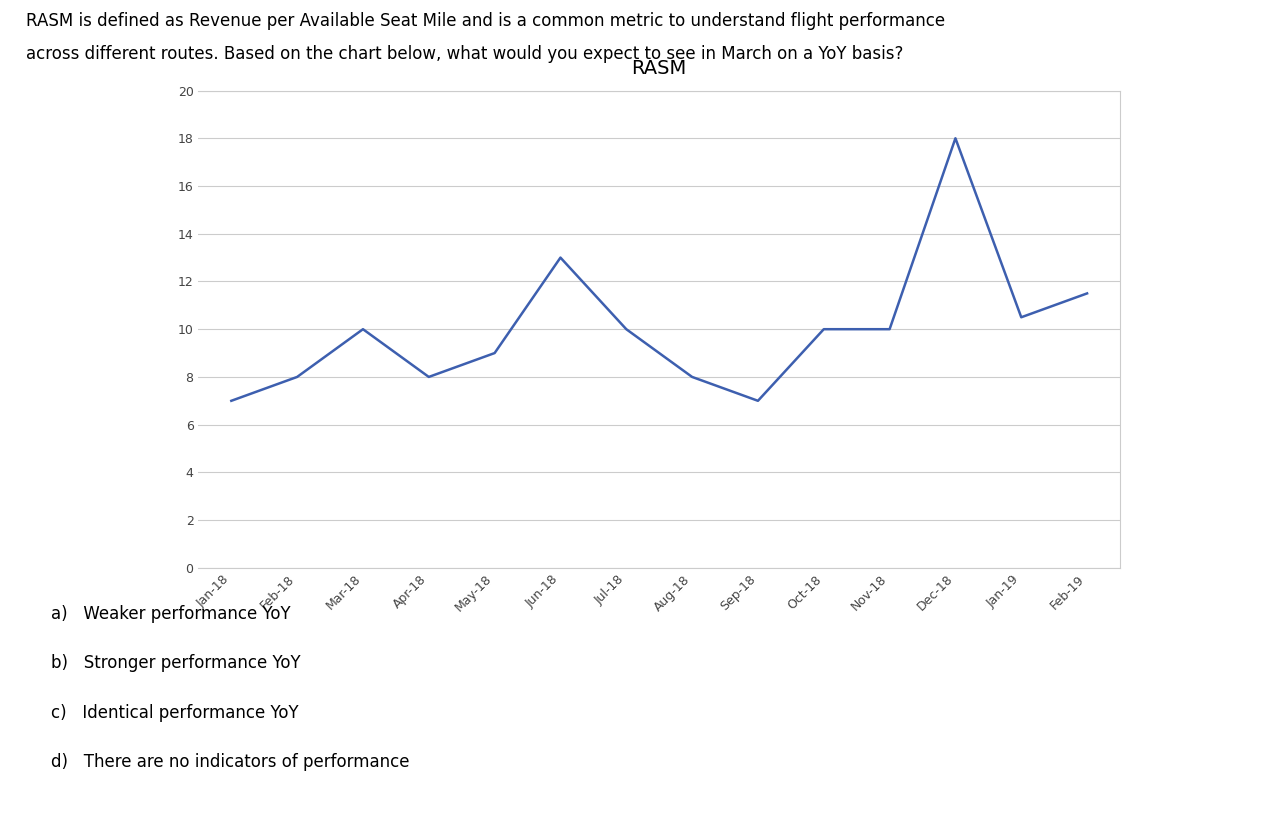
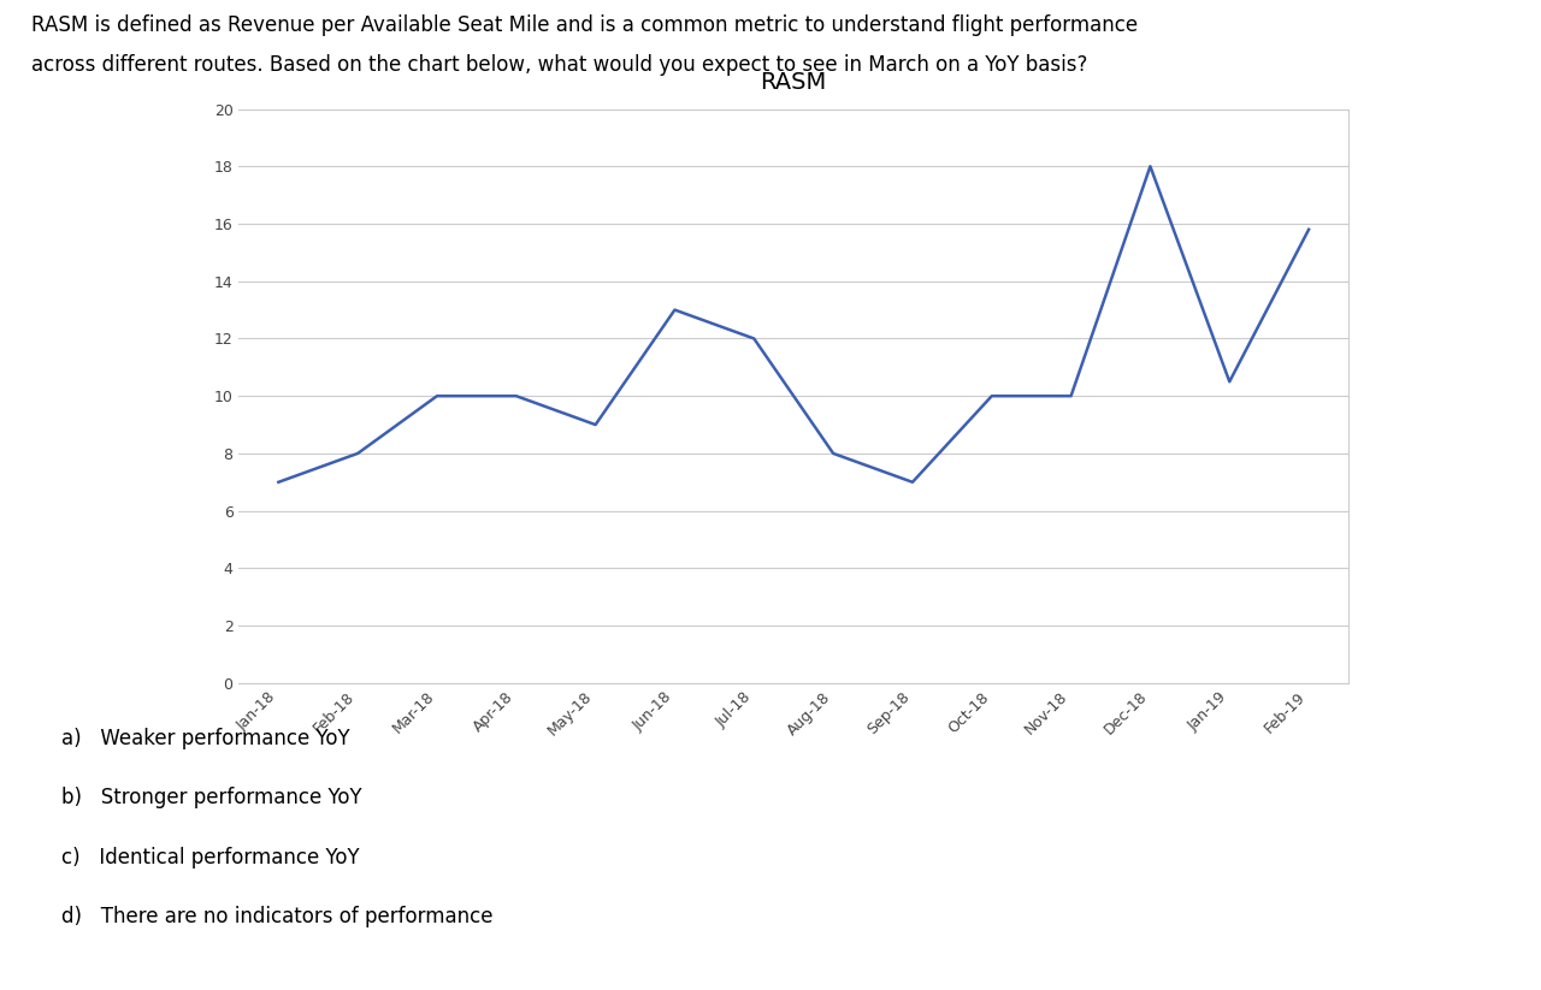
Apr-18: 8.0 -> 10.0
Jul-18: 10.0 -> 12.0
Feb-19: 11.5 -> 15.8
